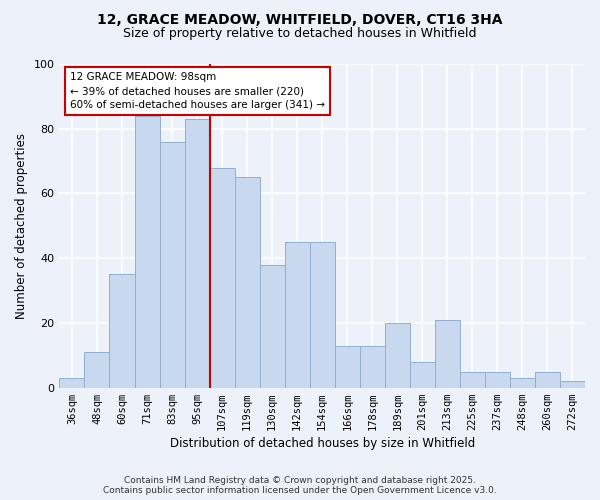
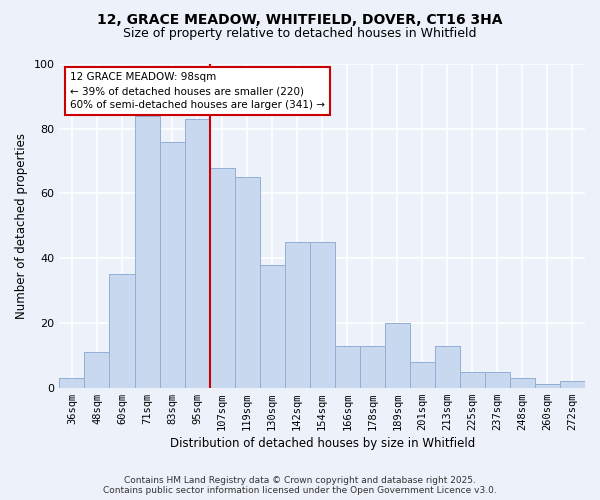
213sqm: 21 -> 13
260sqm: 5 -> 1
